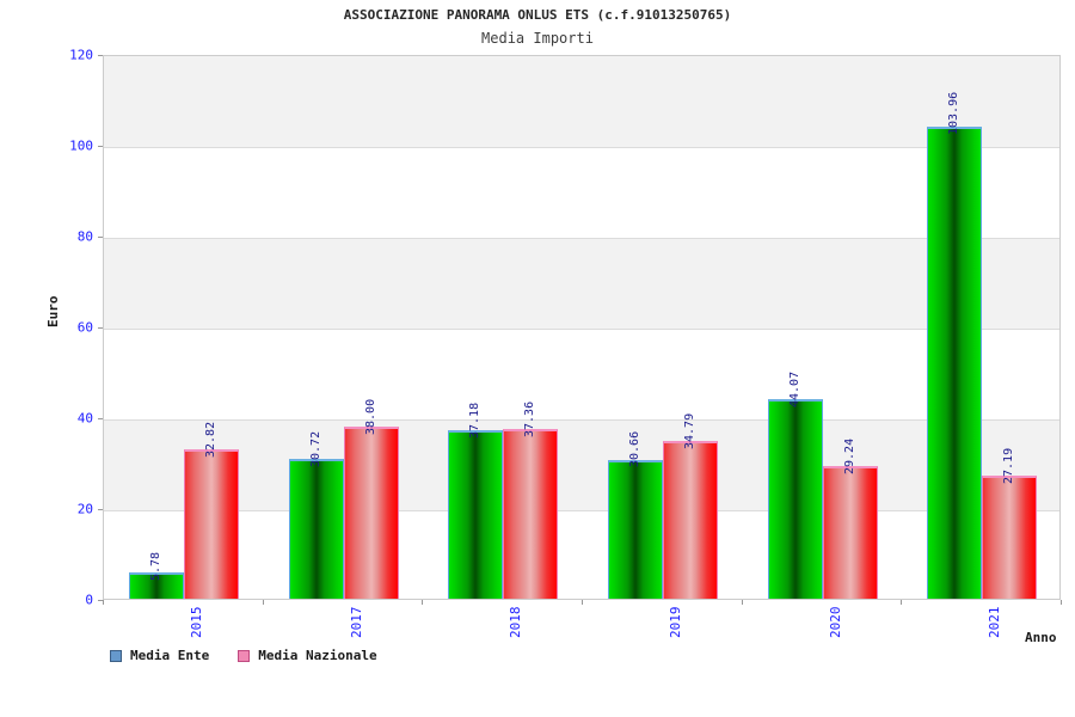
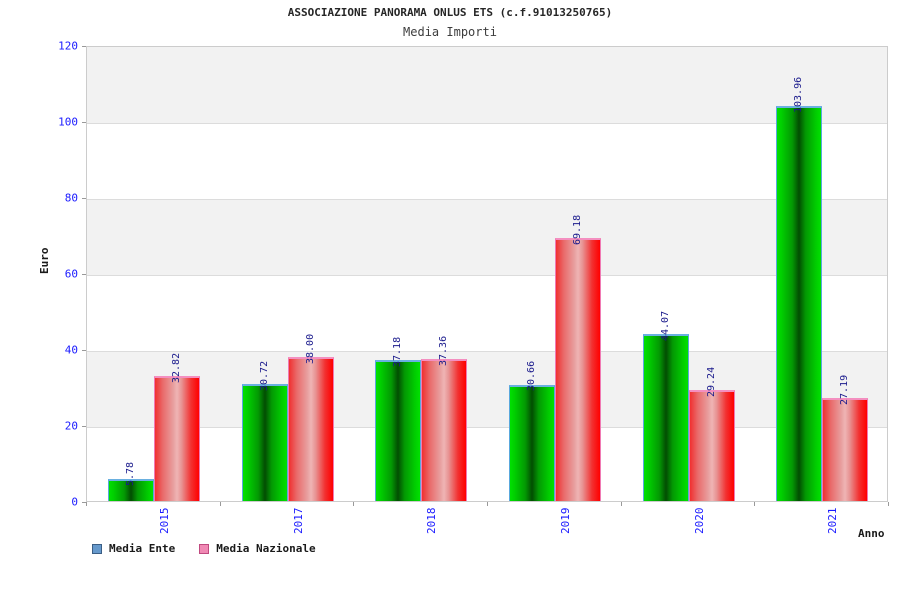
Media Nazionale/2019: 34.79 -> 69.18
